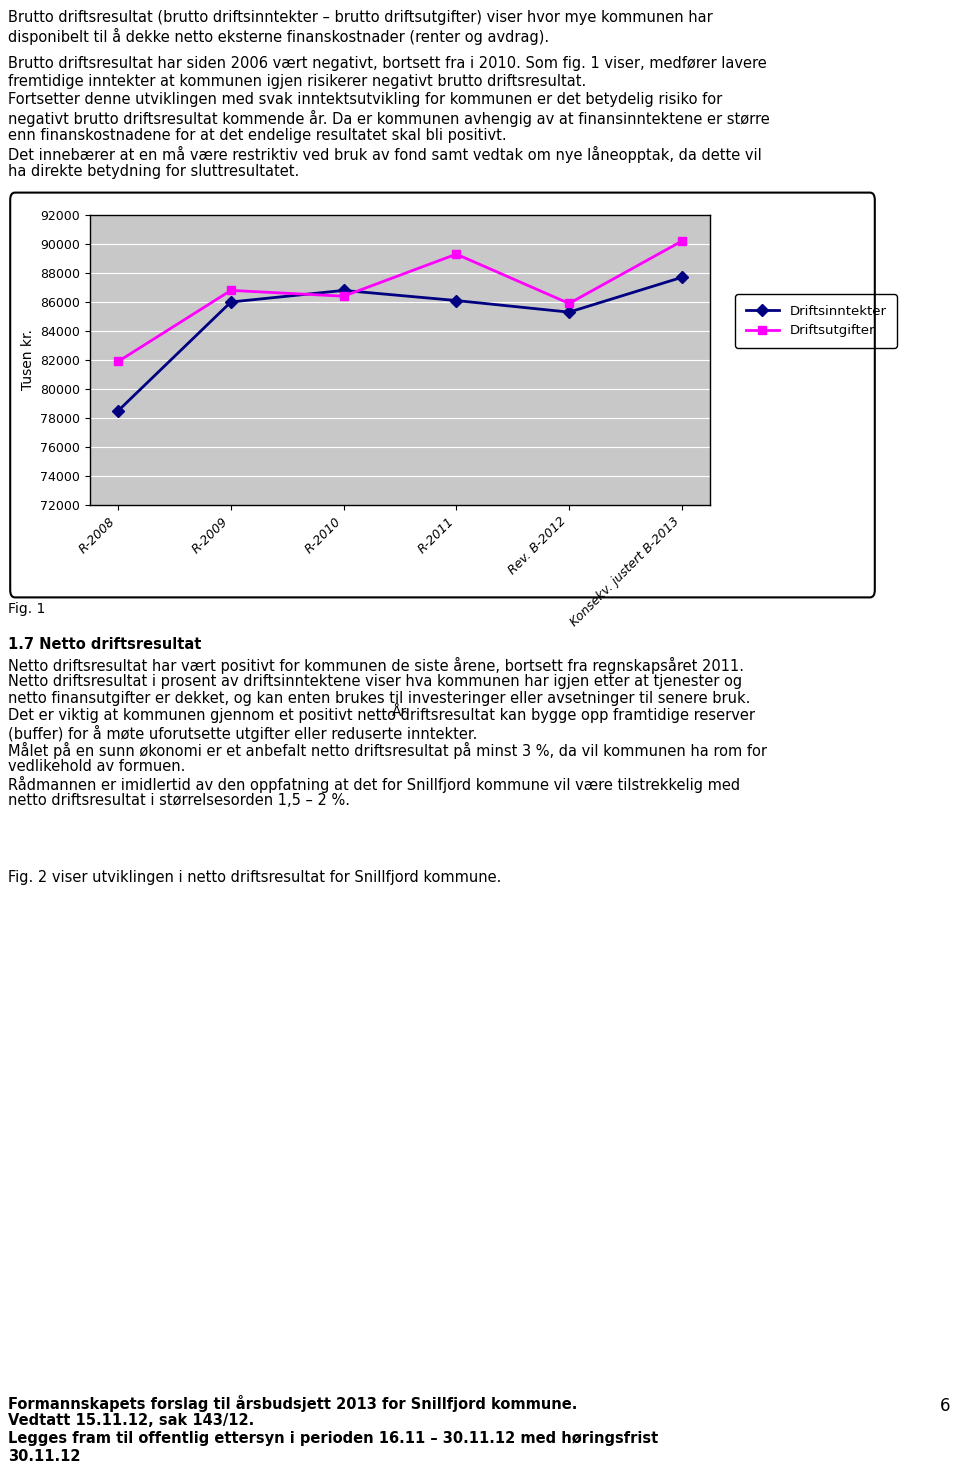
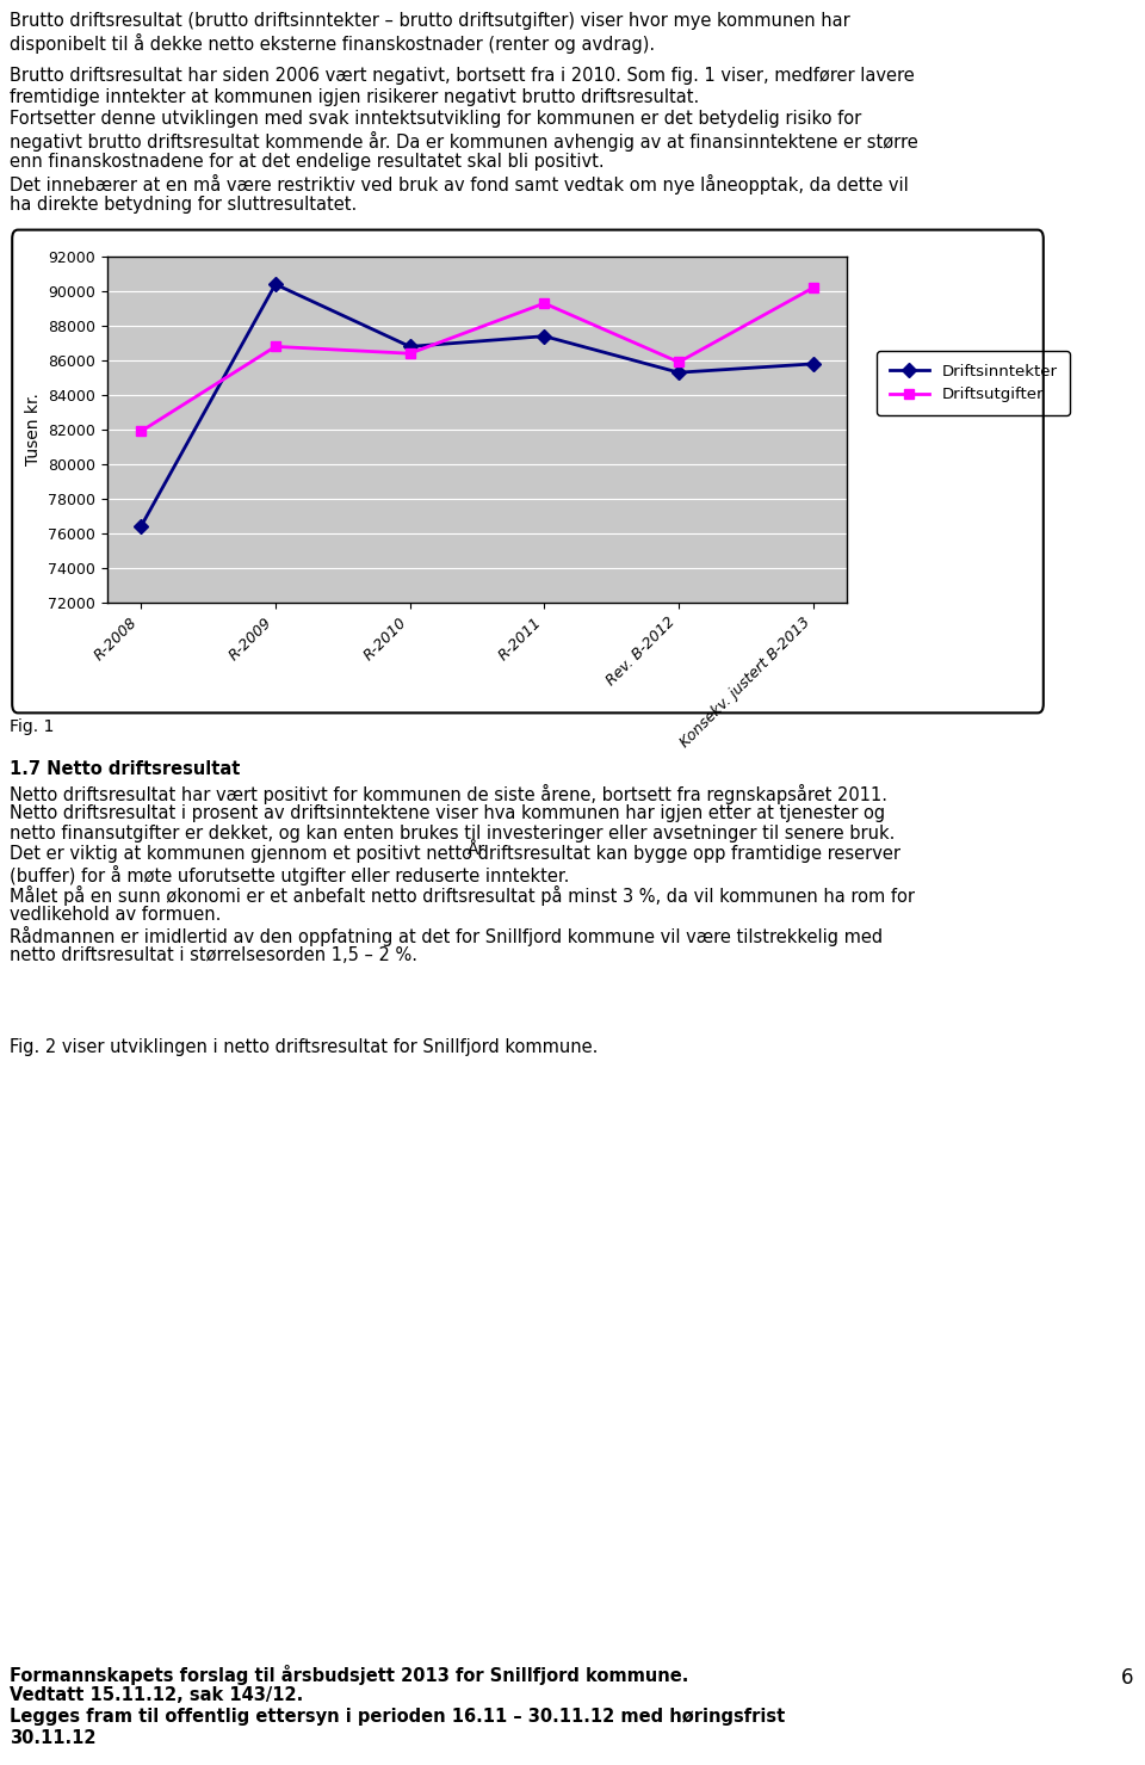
Driftsinntekter/R-2008: 78500 -> 76400
Driftsinntekter/R-2009: 86000 -> 90400
Driftsinntekter/R-2011: 86100 -> 87400
Driftsinntekter/Konsekv. justert B-2013: 87700 -> 85800
